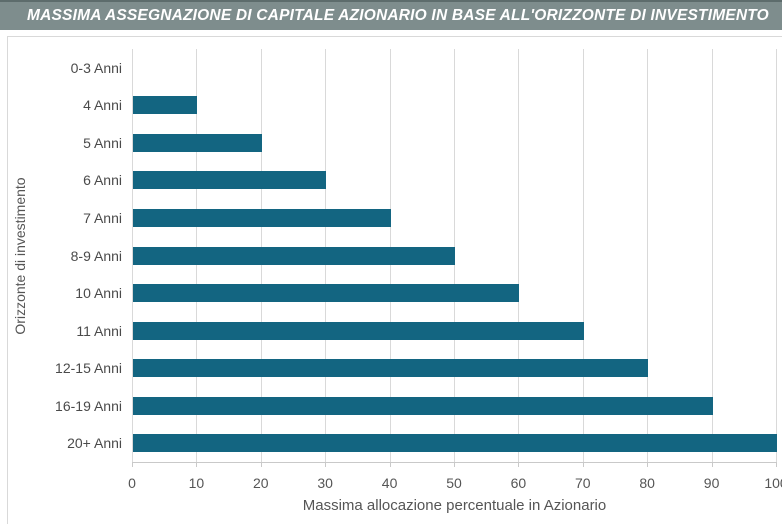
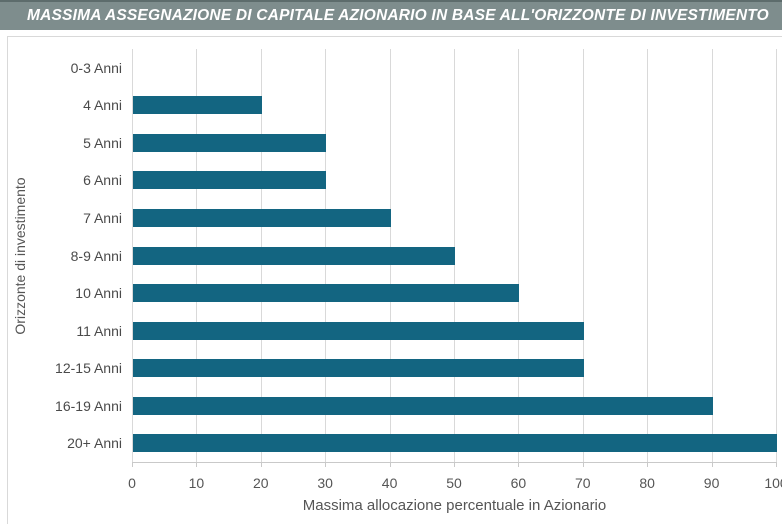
4 Anni: 10 -> 20
5 Anni: 20 -> 30
12-15 Anni: 80 -> 70
